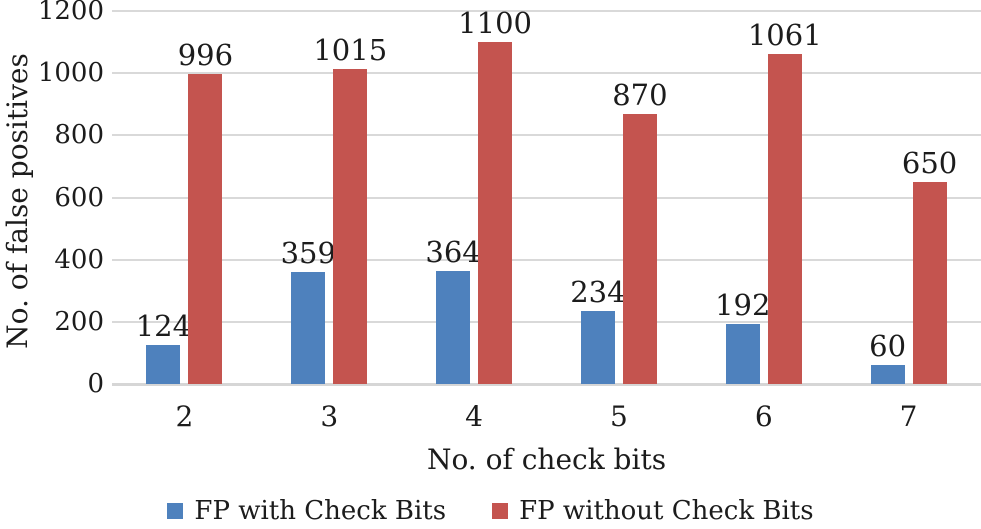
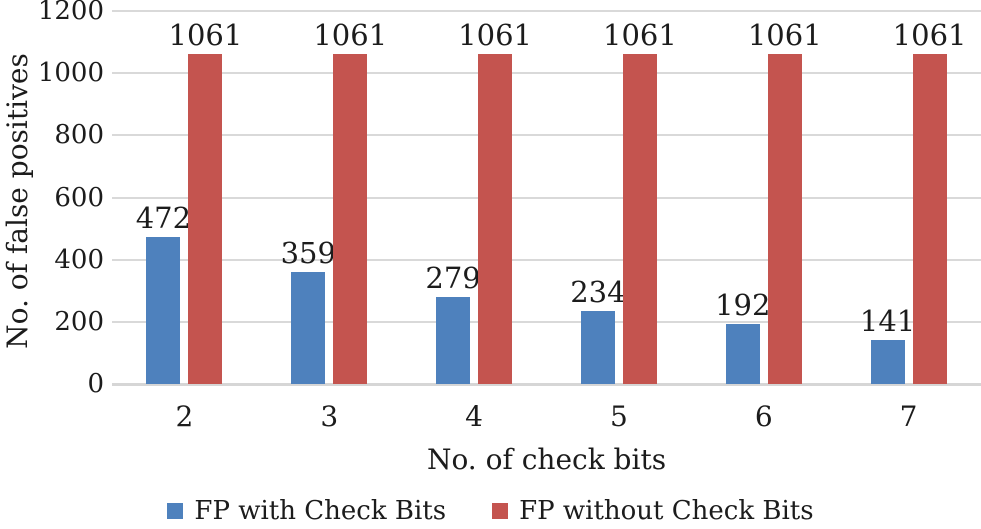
FP with Check Bits/2: 124 -> 472
FP without Check Bits/2: 996 -> 1061
FP without Check Bits/3: 1015 -> 1061
FP with Check Bits/4: 364 -> 279
FP without Check Bits/4: 1100 -> 1061
FP without Check Bits/5: 870 -> 1061
FP with Check Bits/7: 60 -> 141
FP without Check Bits/7: 650 -> 1061
